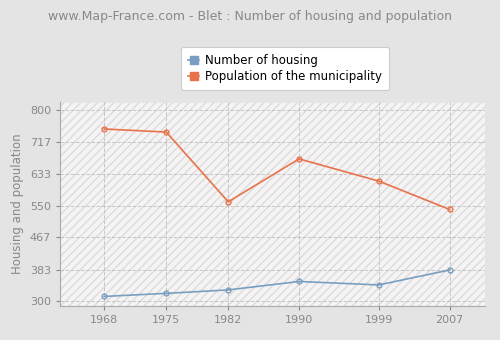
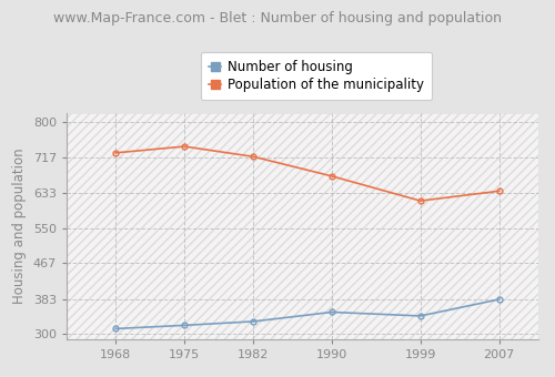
Population of the municipality/1968: 750 -> 727
Population of the municipality/1982: 560 -> 718
Population of the municipality/2007: 540 -> 637
